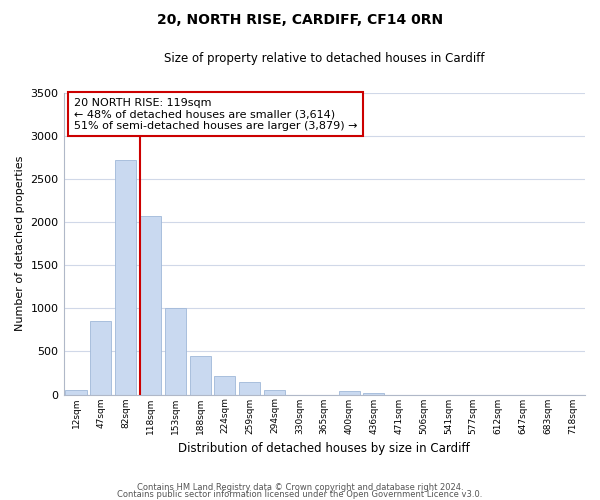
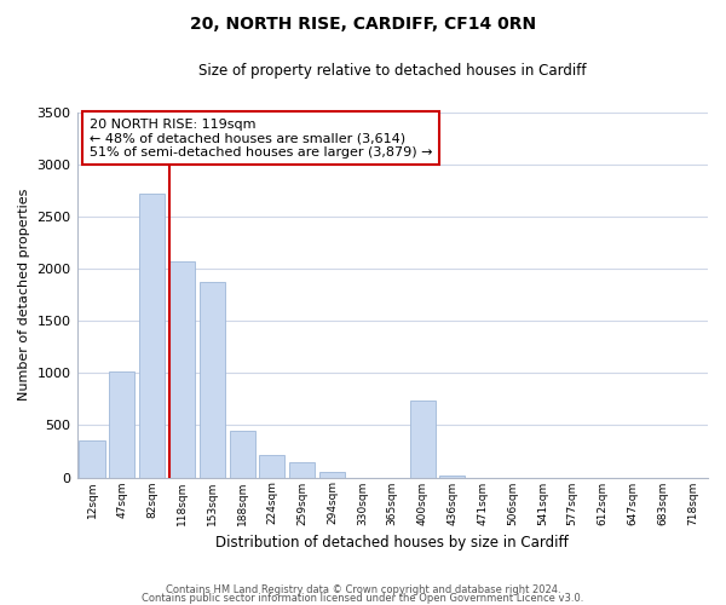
12sqm: 60 -> 360
47sqm: 850 -> 1020
153sqm: 1010 -> 1880
400sqm: 40 -> 740
